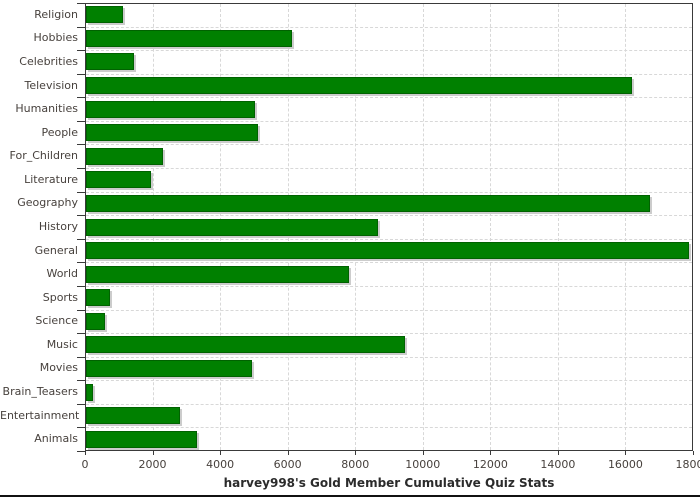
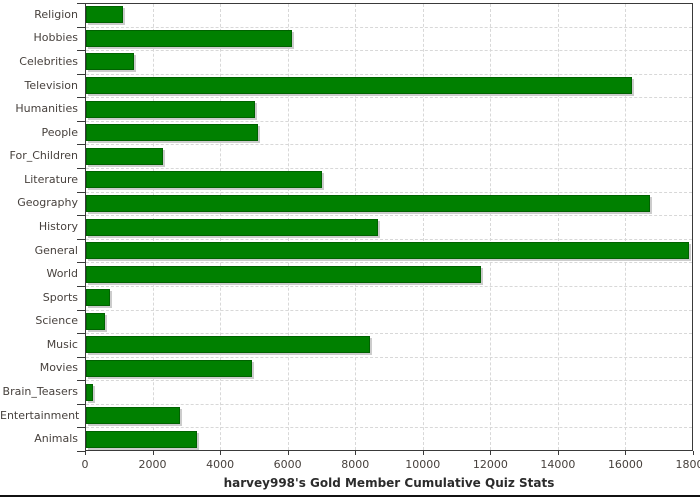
Literature: 1900 -> 7000
World: 7800 -> 11700
Music: 9400 -> 8400
